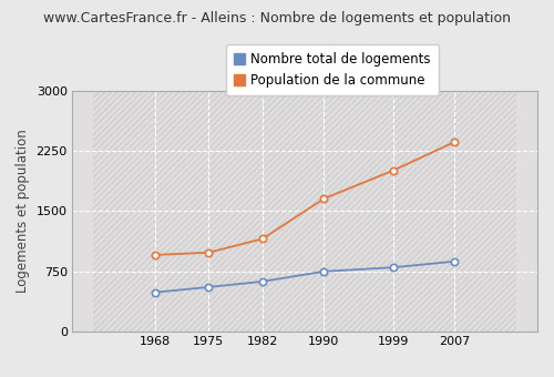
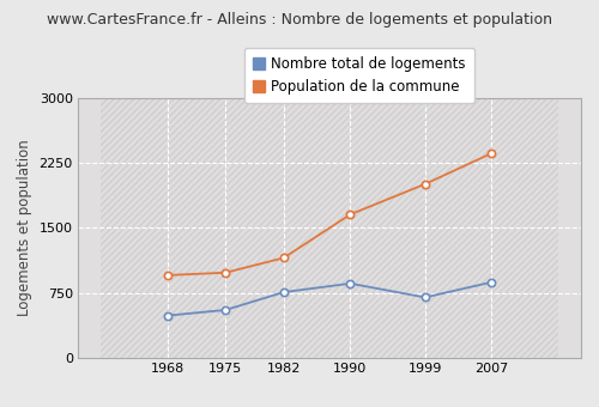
Nombre total de logements/1982: 620 -> 760
Nombre total de logements/1990: 750 -> 860
Nombre total de logements/1999: 800 -> 700
